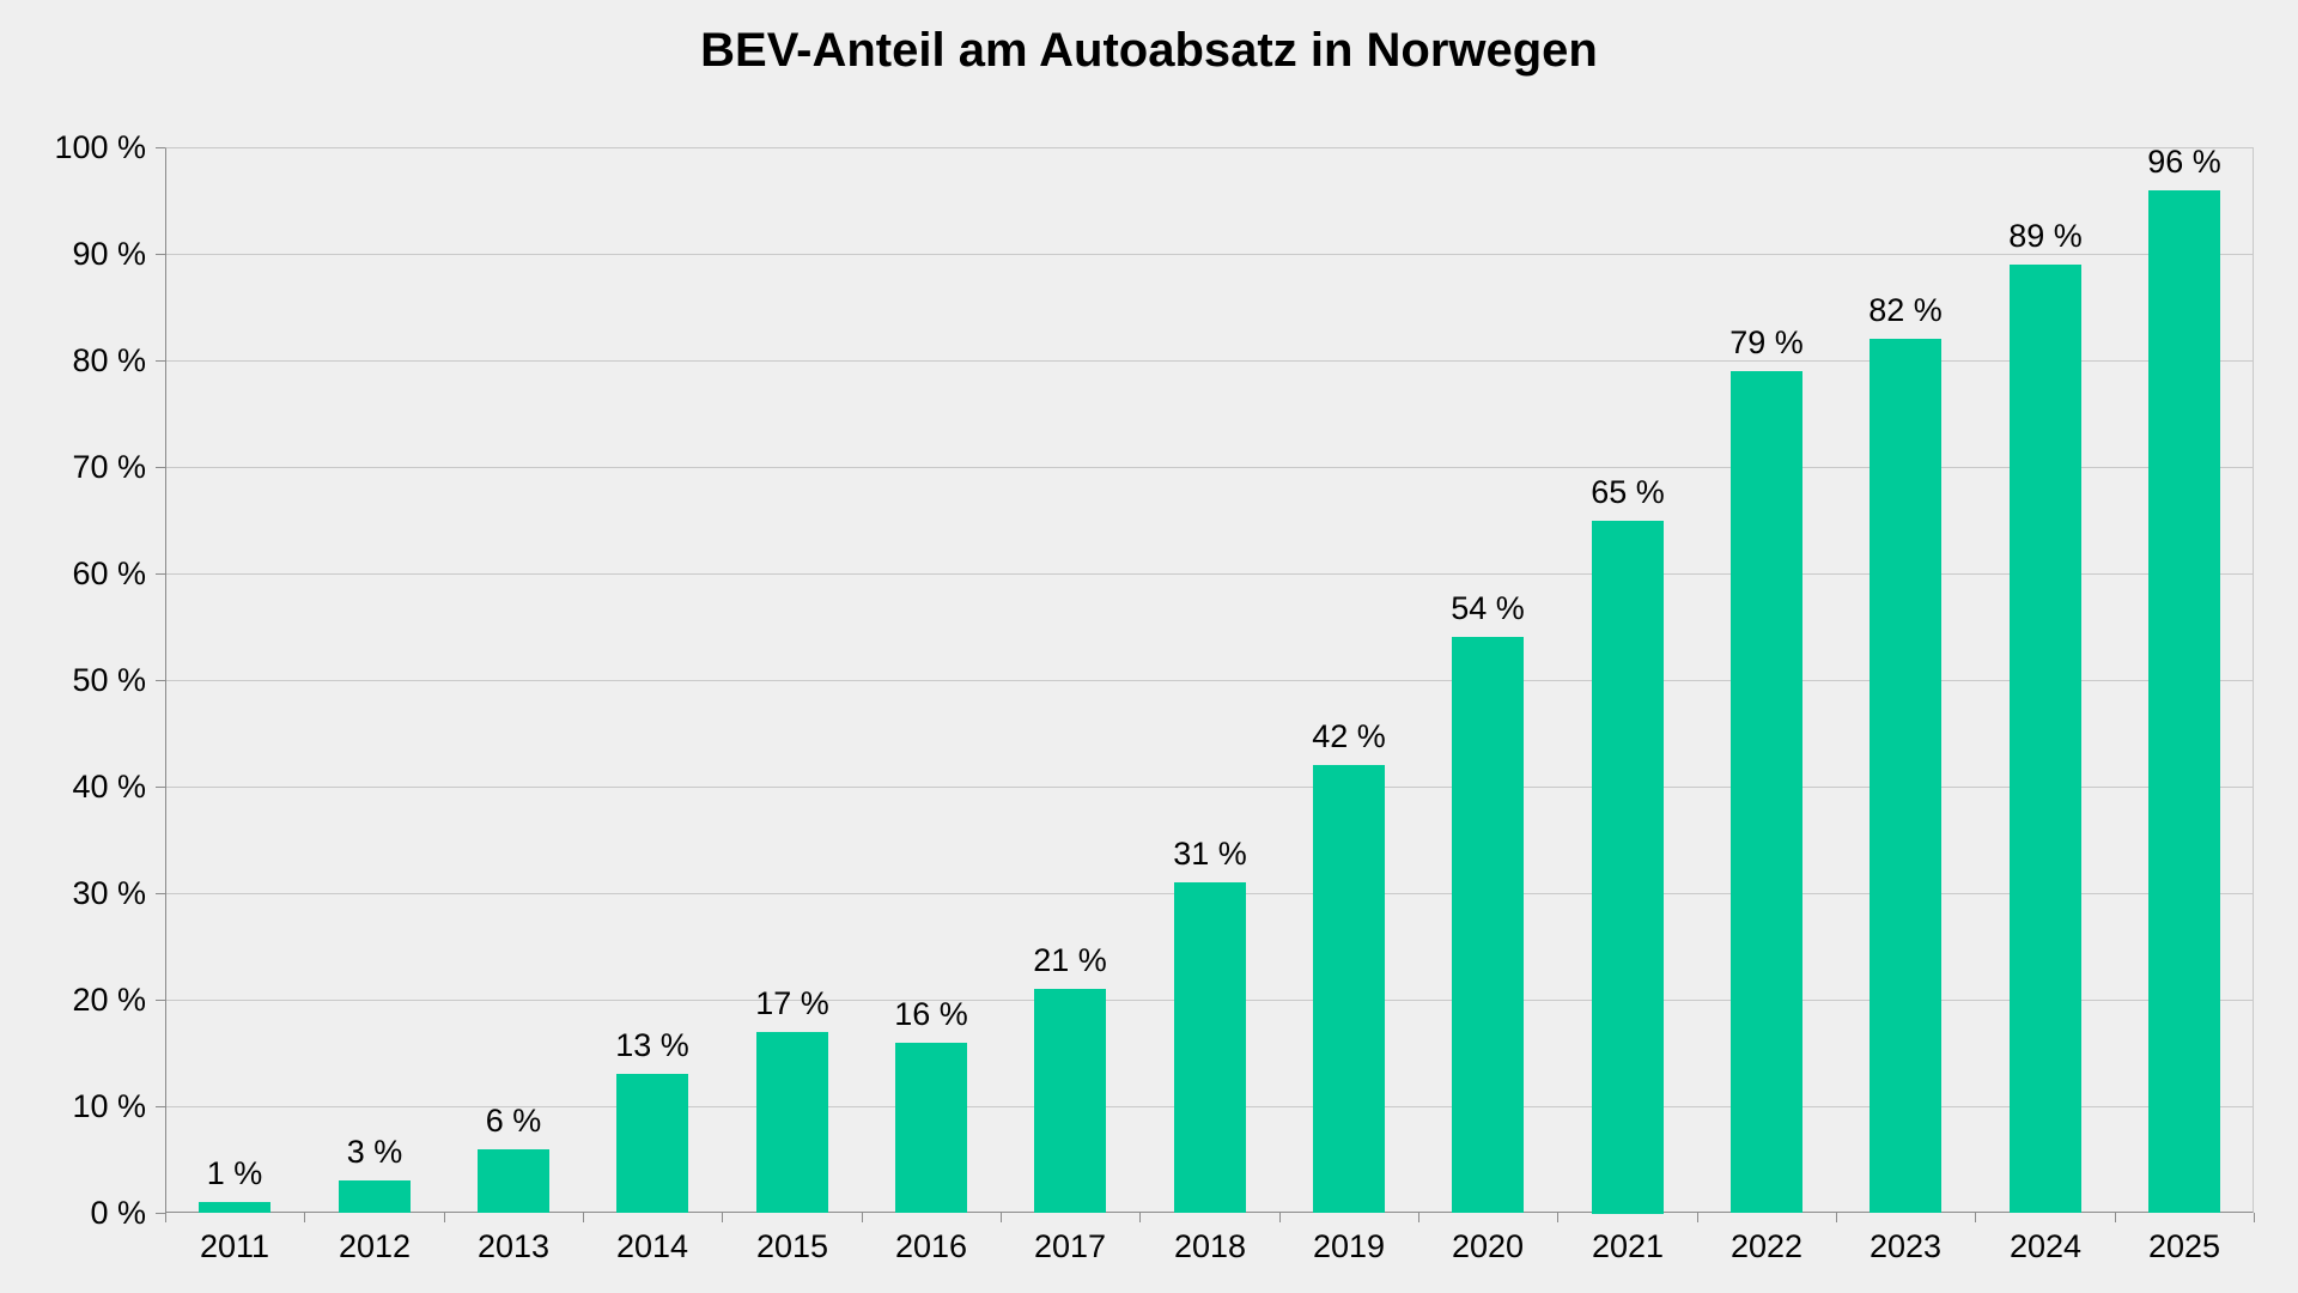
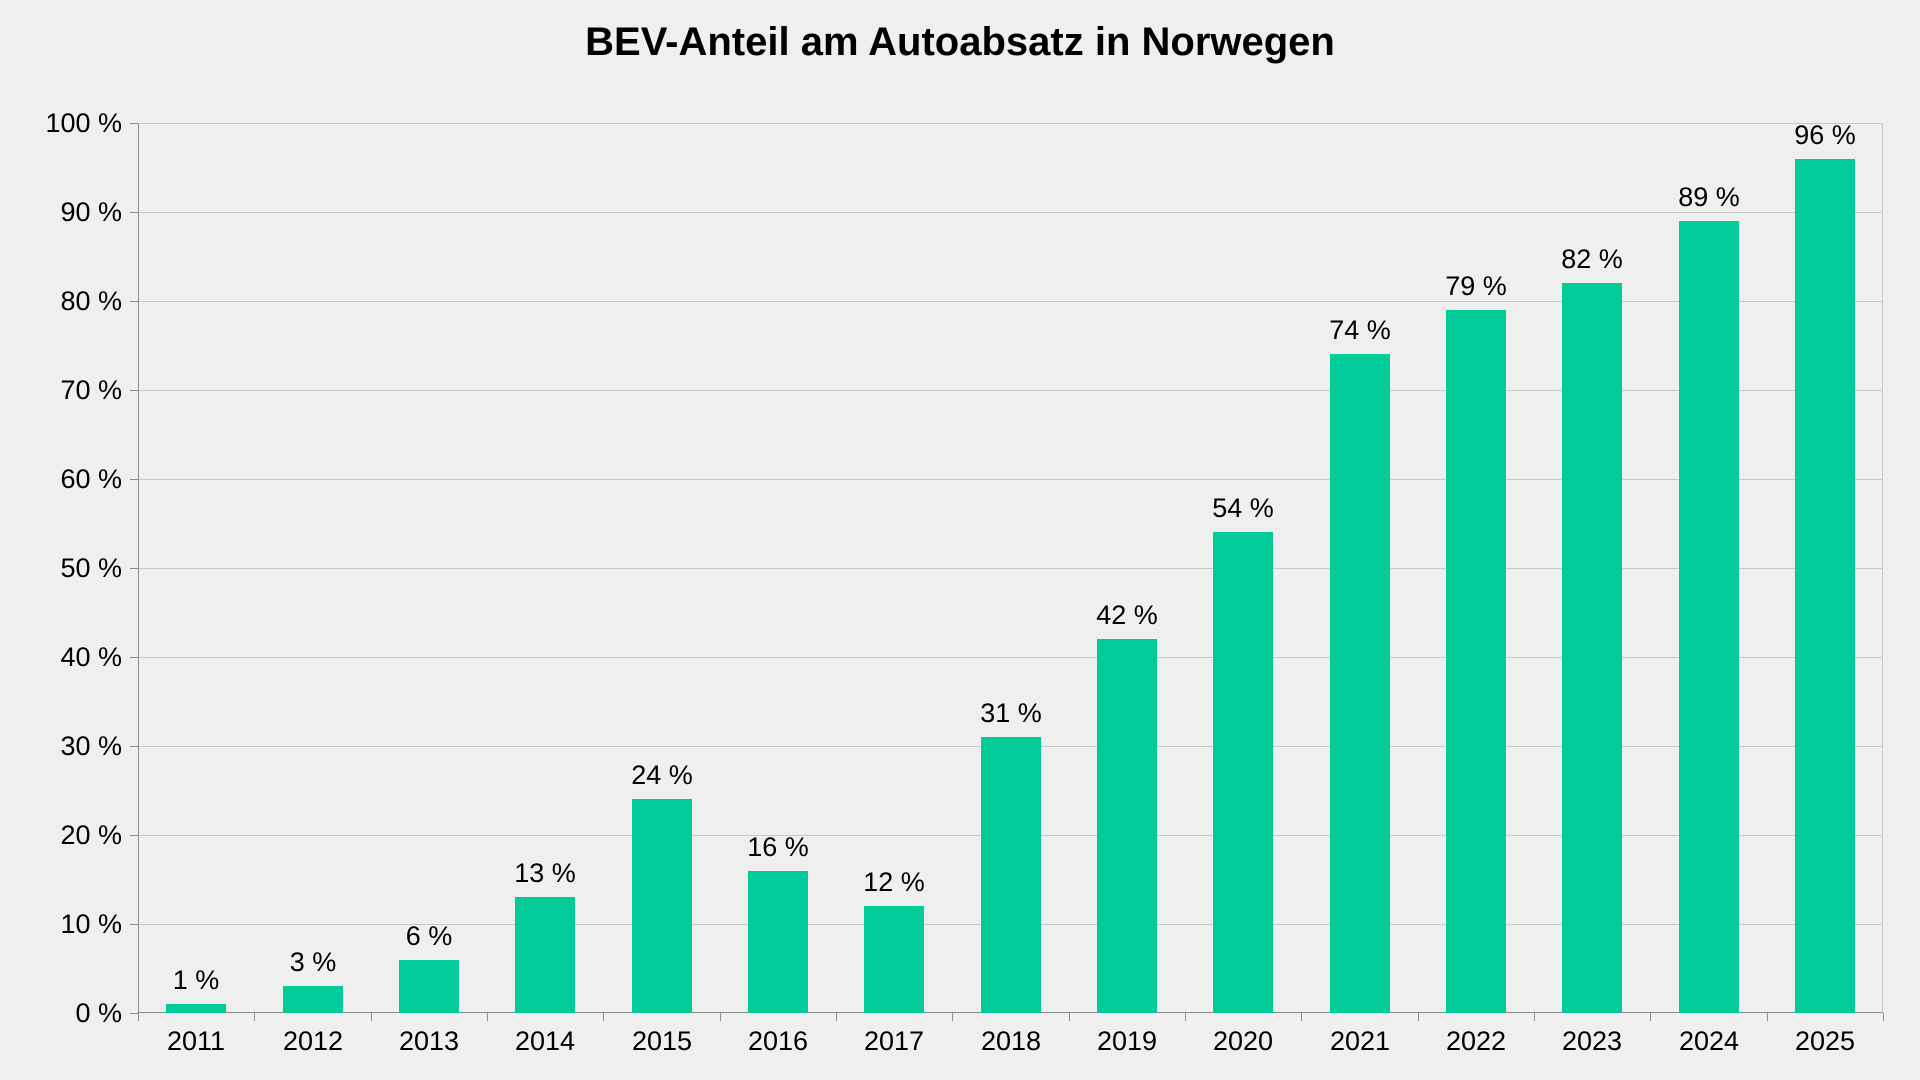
2015: 17 -> 24
2017: 21 -> 12
2021: 65 -> 74
